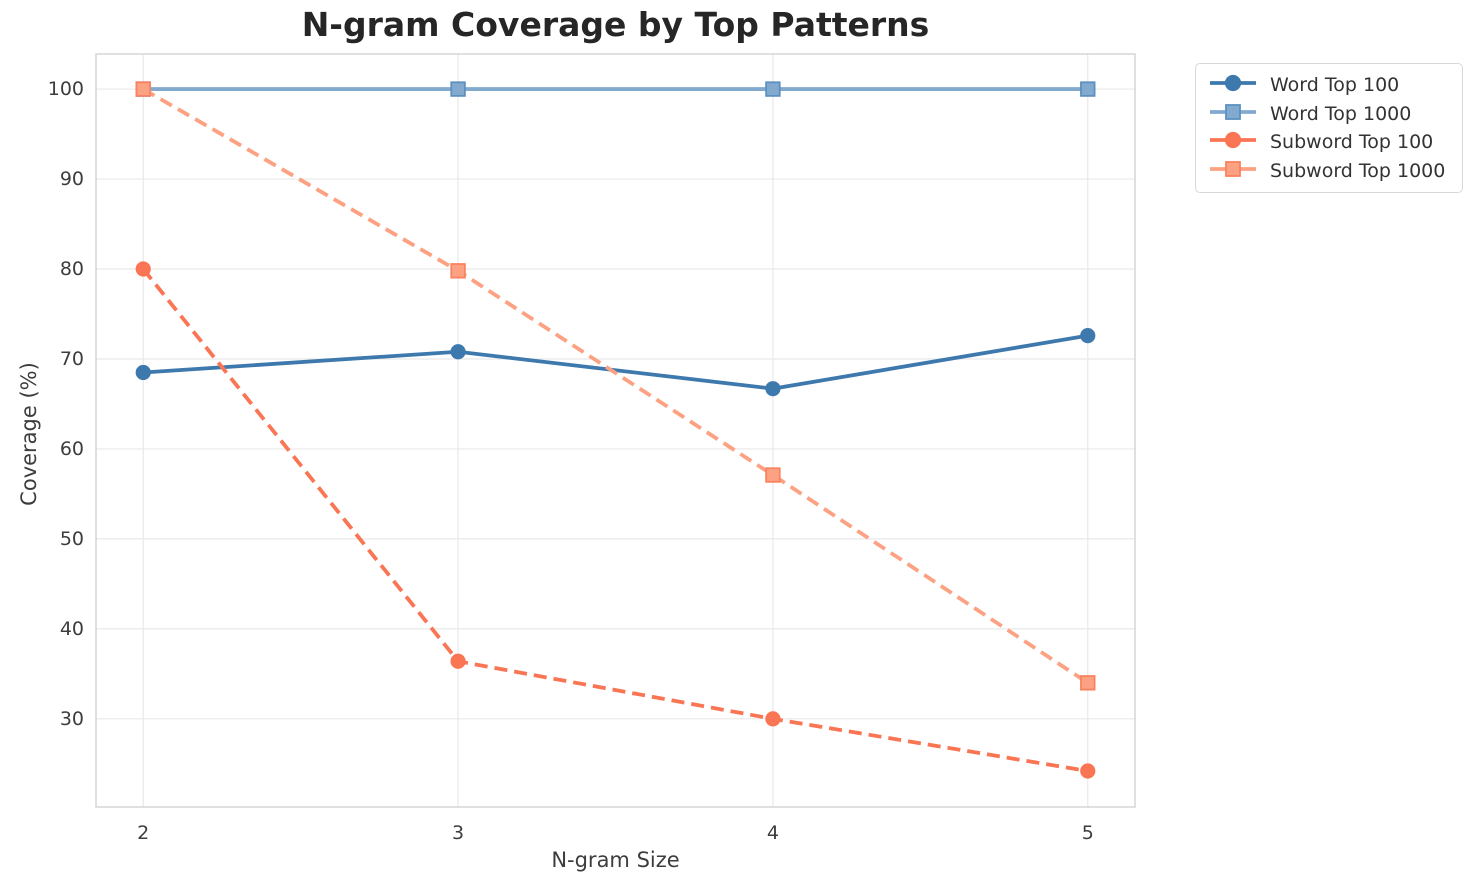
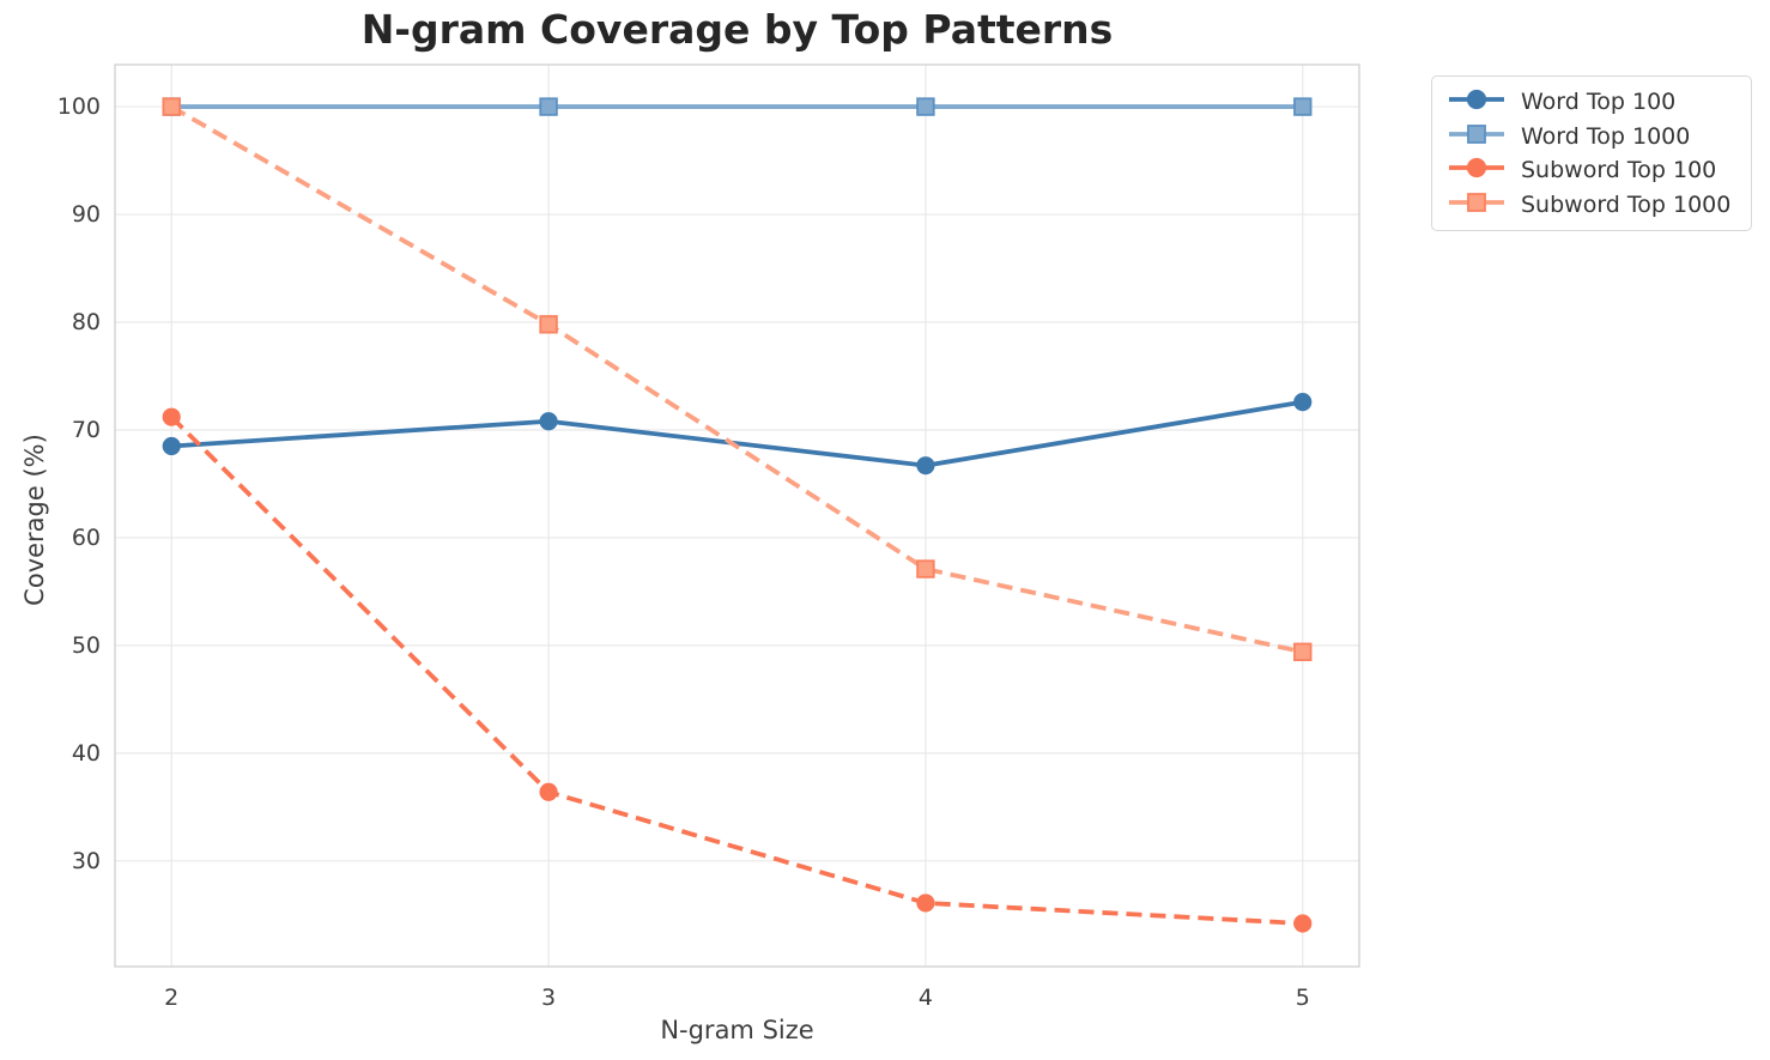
Subword Top 100/2: 80 -> 71
Subword Top 100/4: 30 -> 26
Subword Top 1000/5: 34 -> 49
